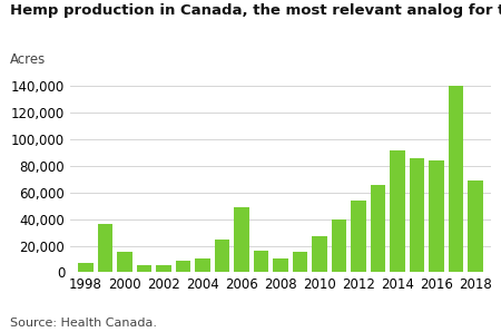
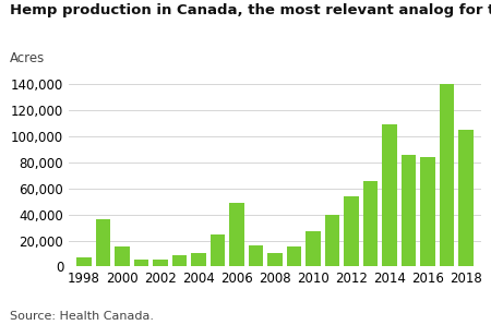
2014: 92,000 -> 109,000
2018: 69,000 -> 105,000
